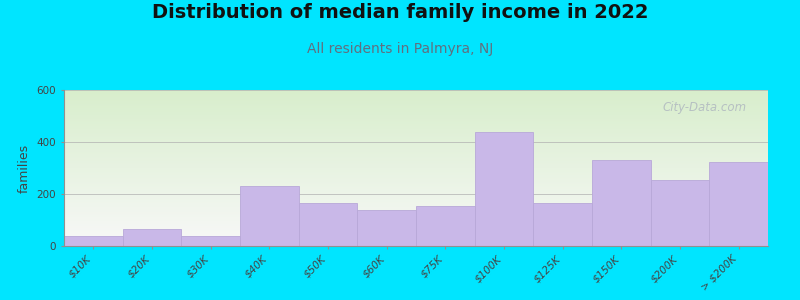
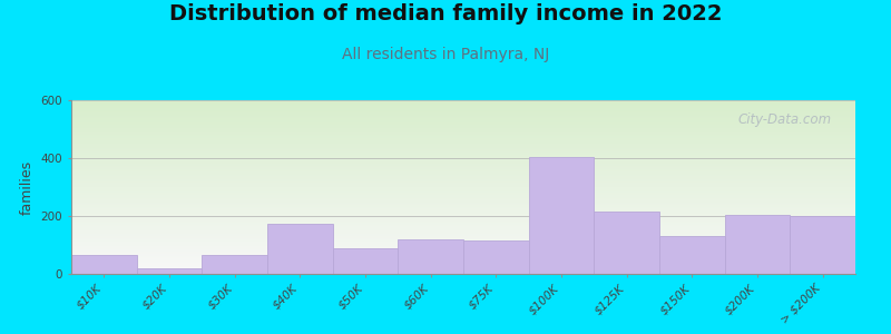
$10K: 40 -> 65
$20K: 65 -> 20
$30K: 40 -> 65
$40K: 230 -> 175
$50K: 165 -> 90
$60K: 140 -> 120
$75K: 155 -> 115
$100K: 440 -> 405
$125K: 165 -> 215
$150K: 330 -> 130
$200K: 255 -> 205
> $200K: 325 -> 200
